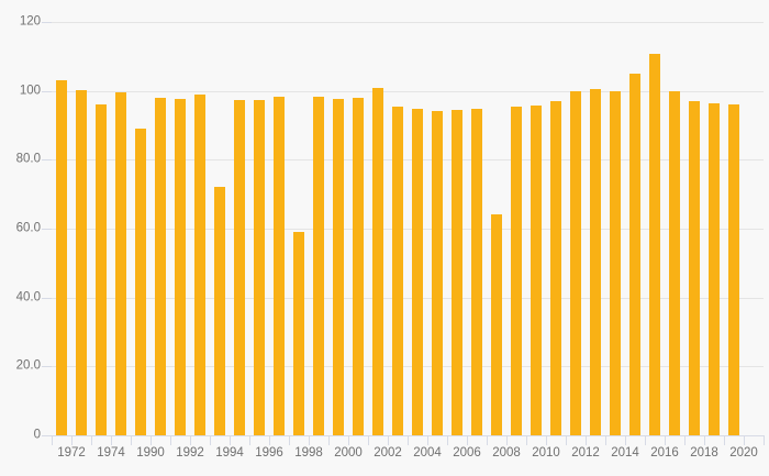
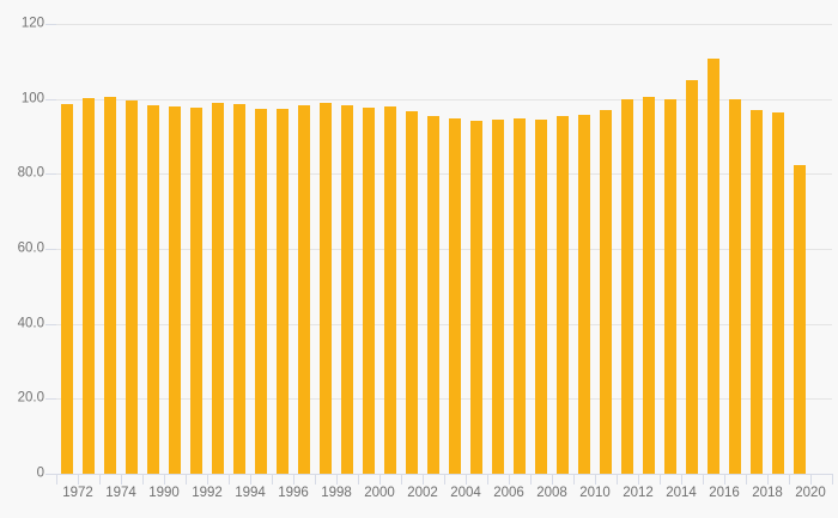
1972: 103 -> 99
1974: 96 -> 100
1990: 89 -> 98
1994: 72 -> 99
1998: 59 -> 99
2002: 101 -> 97
2008: 64 -> 94
2020: 96 -> 82
